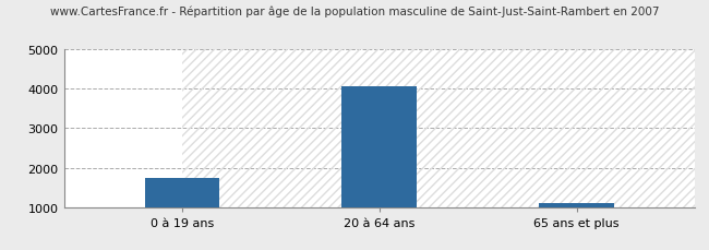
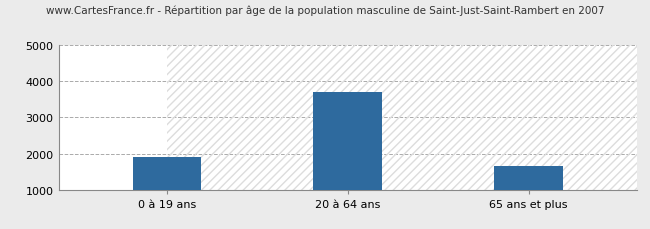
0 à 19 ans: 1750 -> 1900
20 à 64 ans: 4050 -> 3700
65 ans et plus: 1120 -> 1650
